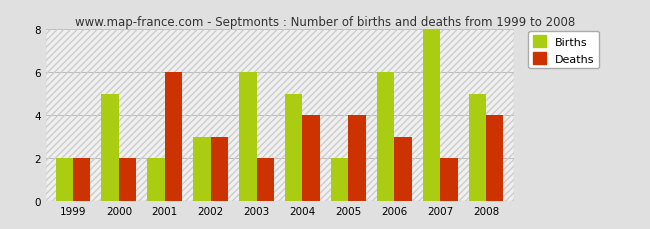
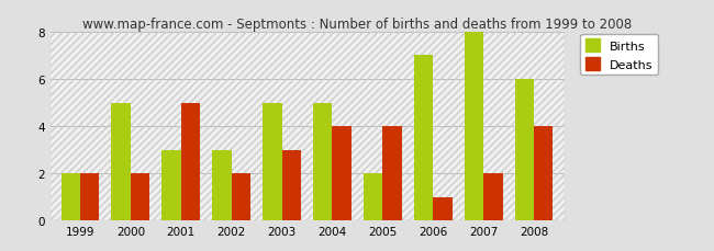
Births/2001: 2 -> 3
Deaths/2001: 6 -> 5
Deaths/2002: 3 -> 2
Births/2003: 6 -> 5
Deaths/2003: 2 -> 3
Births/2006: 6 -> 7
Deaths/2006: 3 -> 1
Births/2008: 5 -> 6
